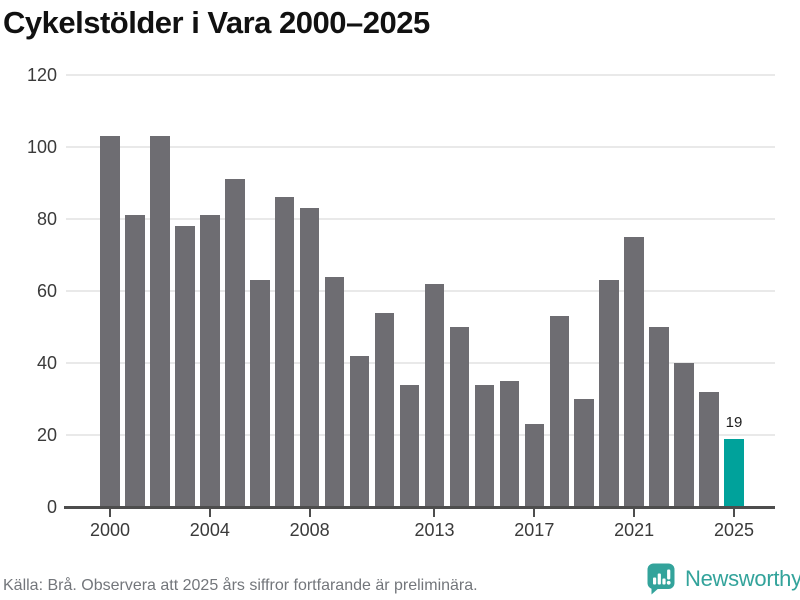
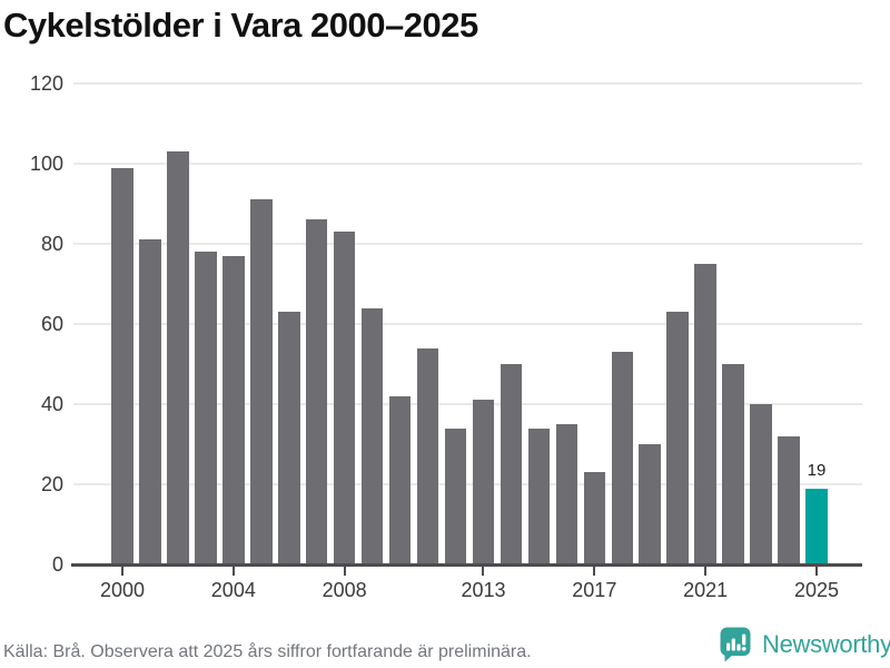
2000: 103 -> 99
2004: 81 -> 77
2013: 62 -> 41
